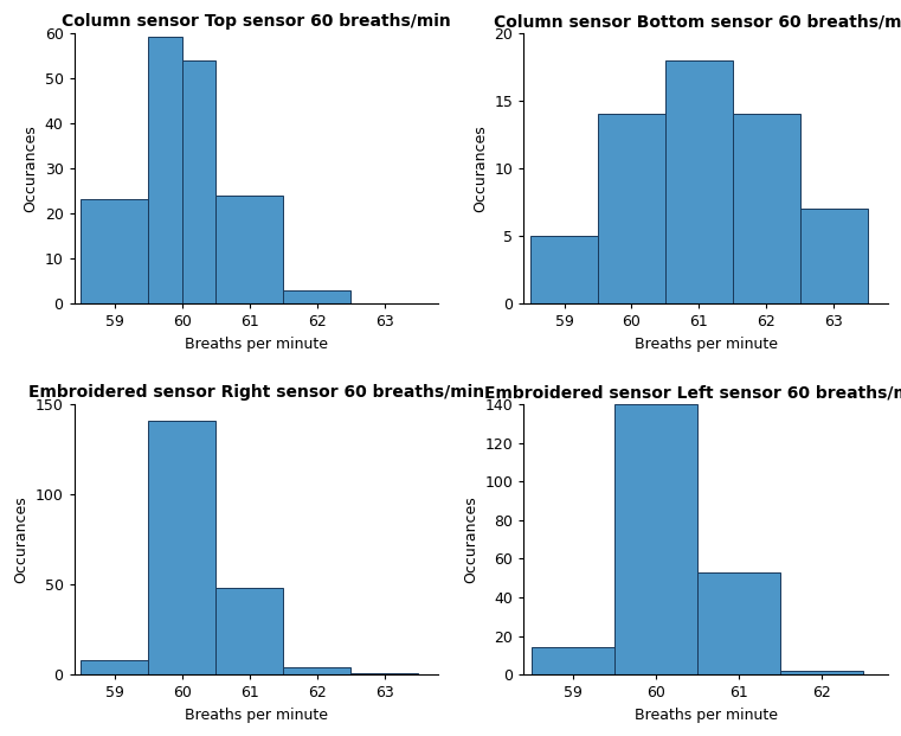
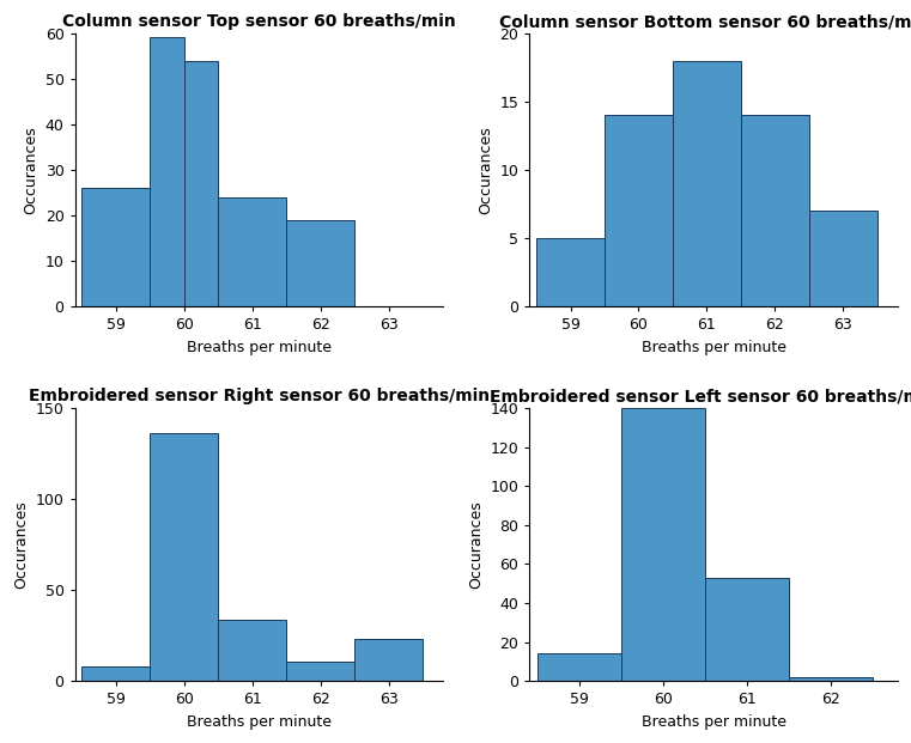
Column sensor Top sensor 60 breaths/min/59: 23 -> 26
Column sensor Top sensor 60 breaths/min/62: 3 -> 19
Embroidered sensor Right sensor 60 breaths/min/60: 141 -> 136
Embroidered sensor Right sensor 60 breaths/min/61: 48 -> 34
Embroidered sensor Right sensor 60 breaths/min/62: 4 -> 11
Embroidered sensor Right sensor 60 breaths/min/63: 1 -> 23
